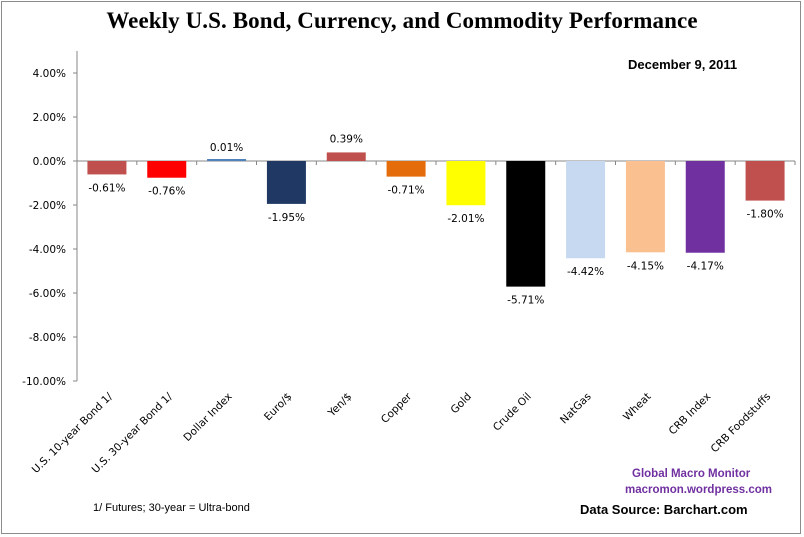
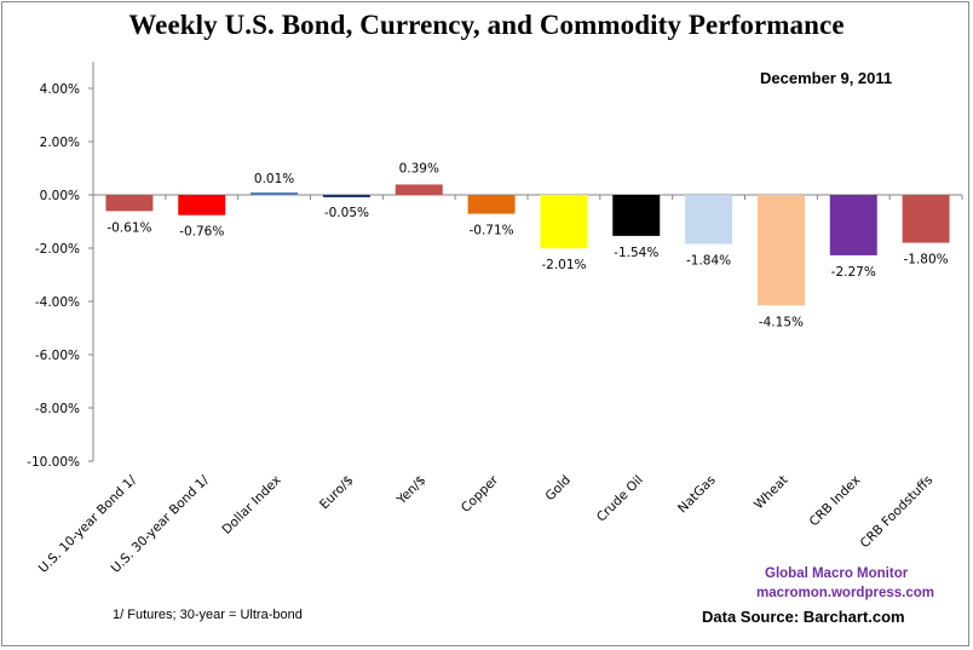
Euro/$: -1.95% -> -0.05%
Crude Oil: -5.71% -> -1.54%
NatGas: -4.42% -> -1.84%
CRB Index: -4.17% -> -2.27%
